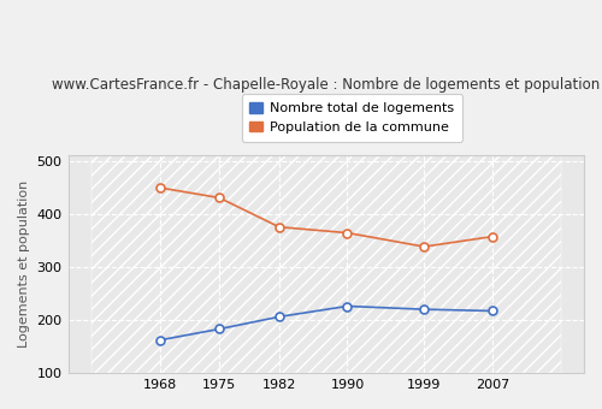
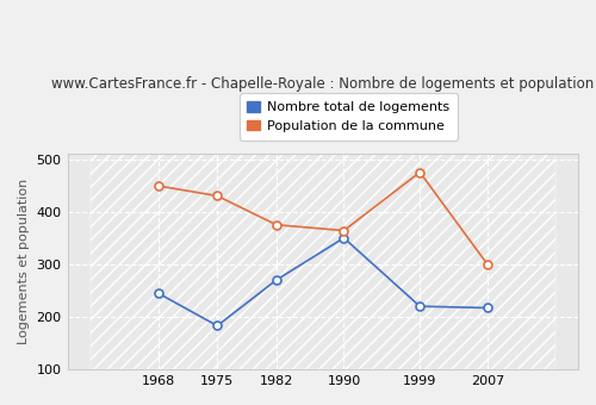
Nombre total de logements/1968: 162 -> 245
Nombre total de logements/1982: 206 -> 270
Nombre total de logements/1990: 226 -> 350
Population de la commune/1999: 338 -> 475
Population de la commune/2007: 357 -> 300
